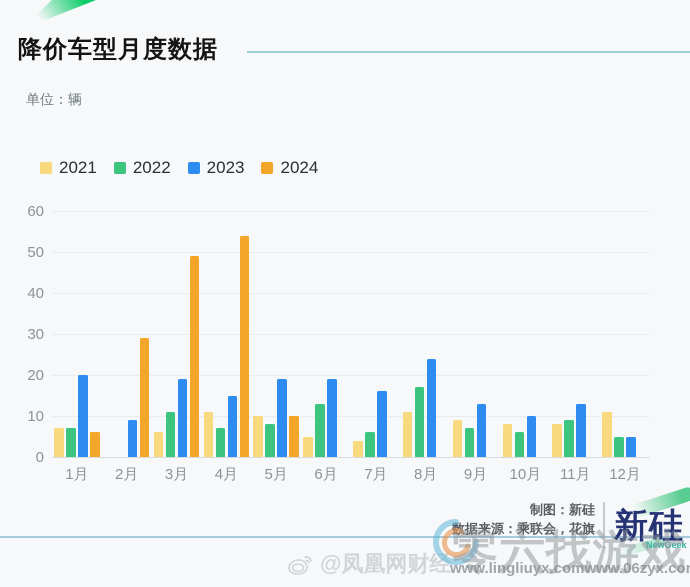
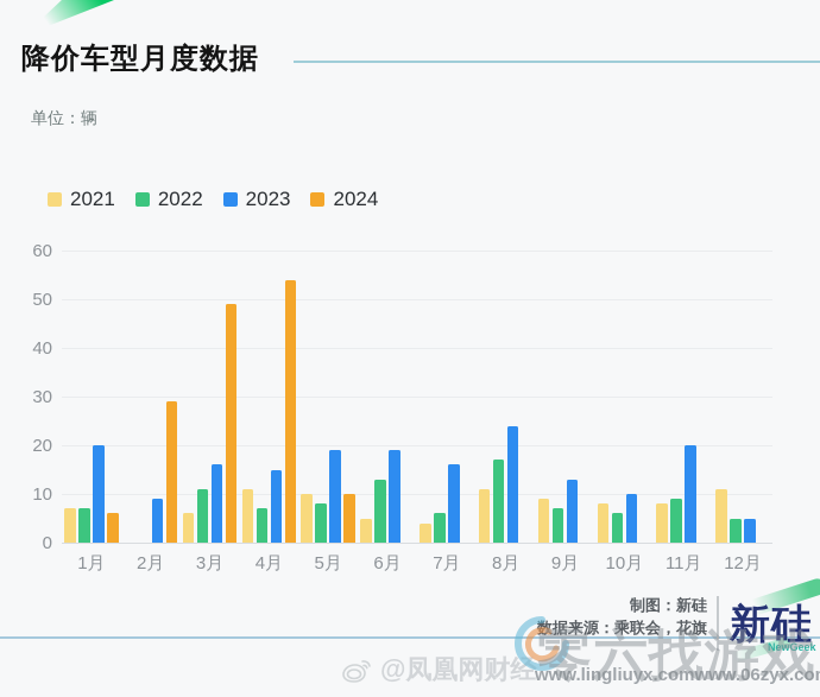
2023/3月: 19 -> 16
2023/11月: 13 -> 20
